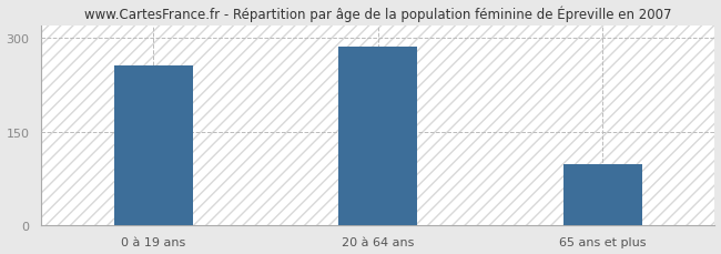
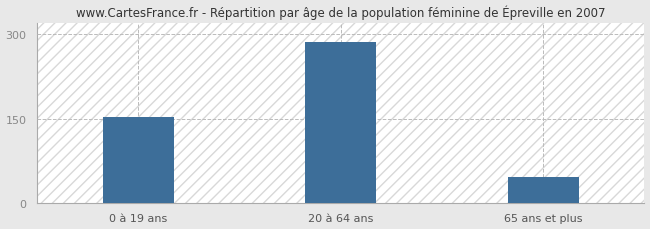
0 à 19 ans: 256 -> 153
65 ans et plus: 98 -> 47
